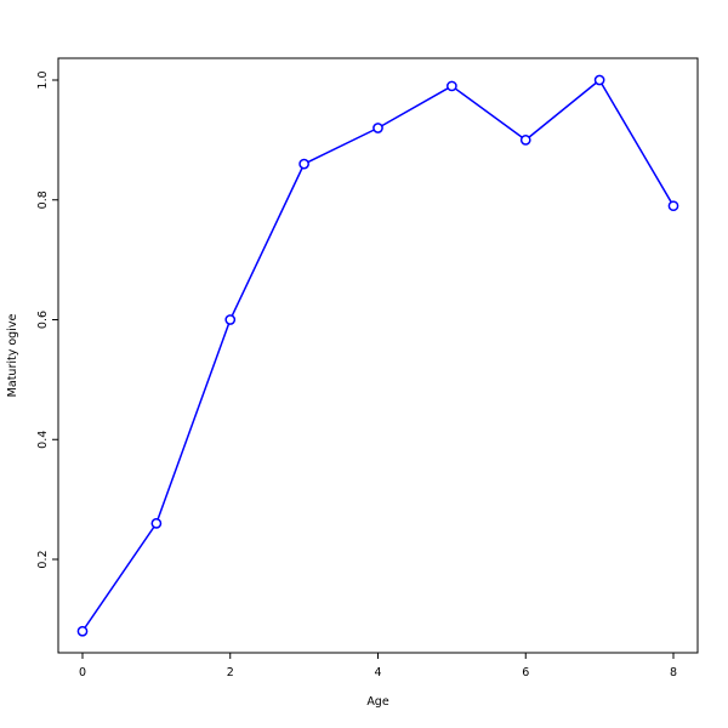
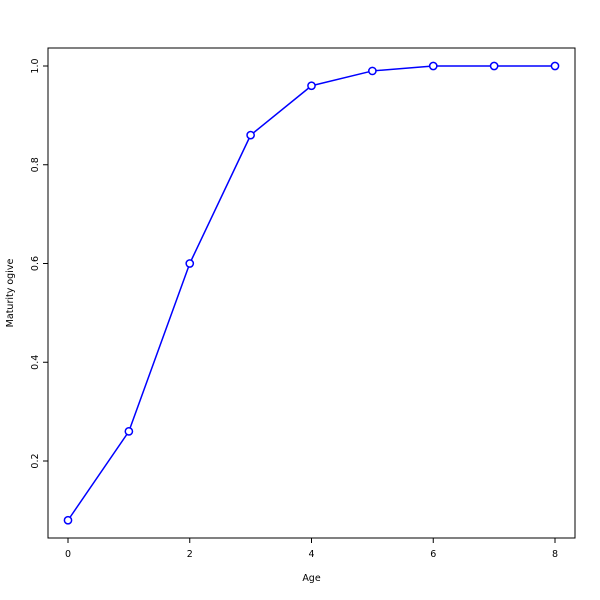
4: 0.92 -> 0.96
6: 0.90 -> 1.00
8: 0.79 -> 1.00
